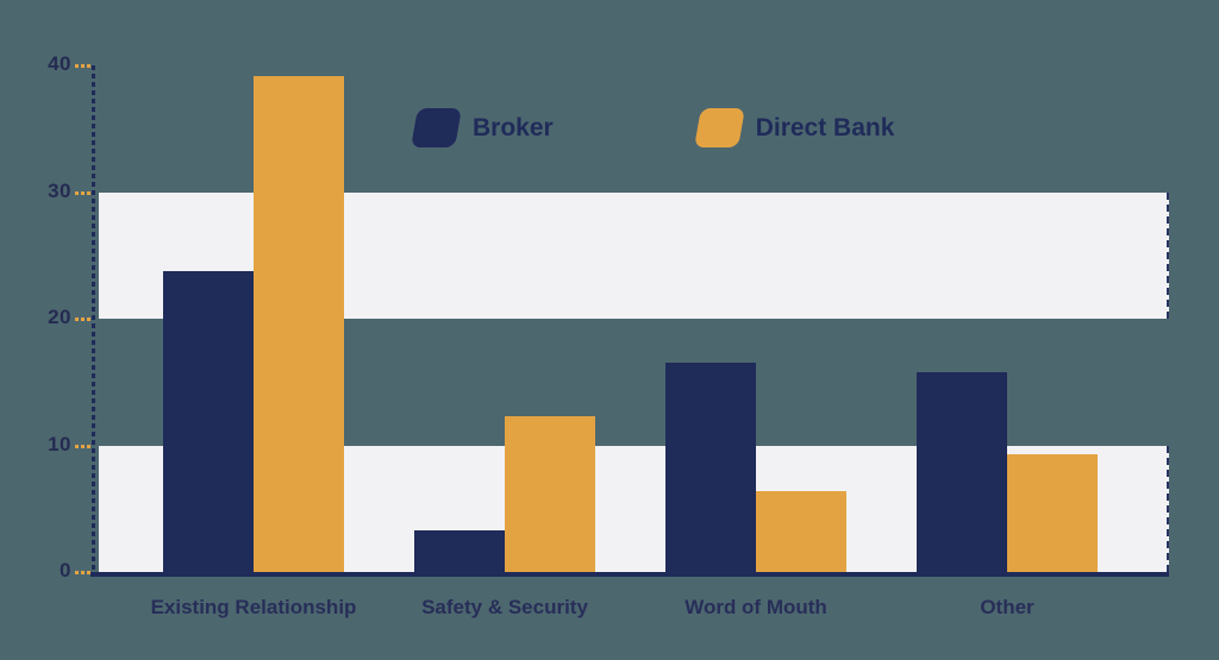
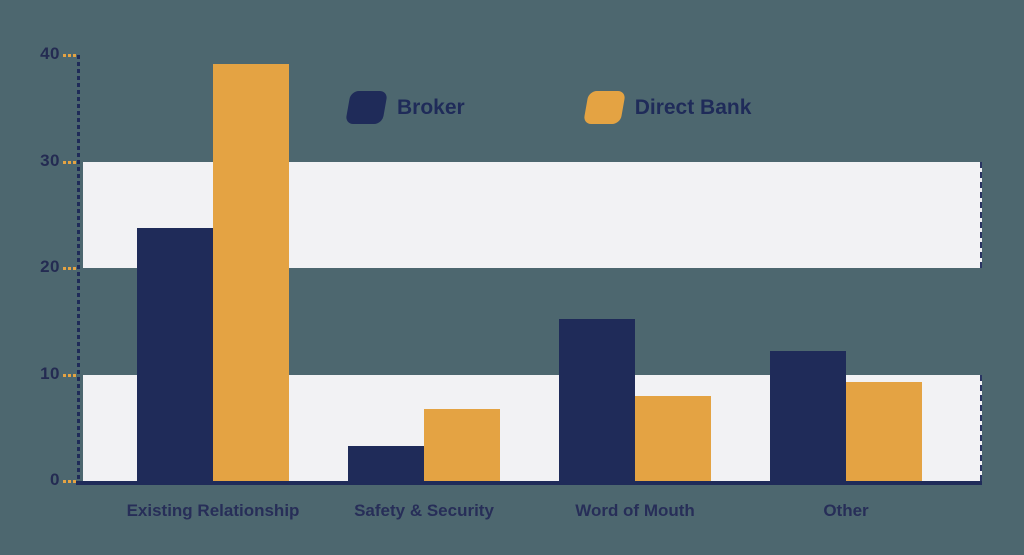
Direct Bank/Safety & Security: 12.3 -> 6.8
Broker/Word of Mouth: 16.5 -> 15.2
Direct Bank/Word of Mouth: 6.4 -> 8.0
Broker/Other: 15.8 -> 12.2
